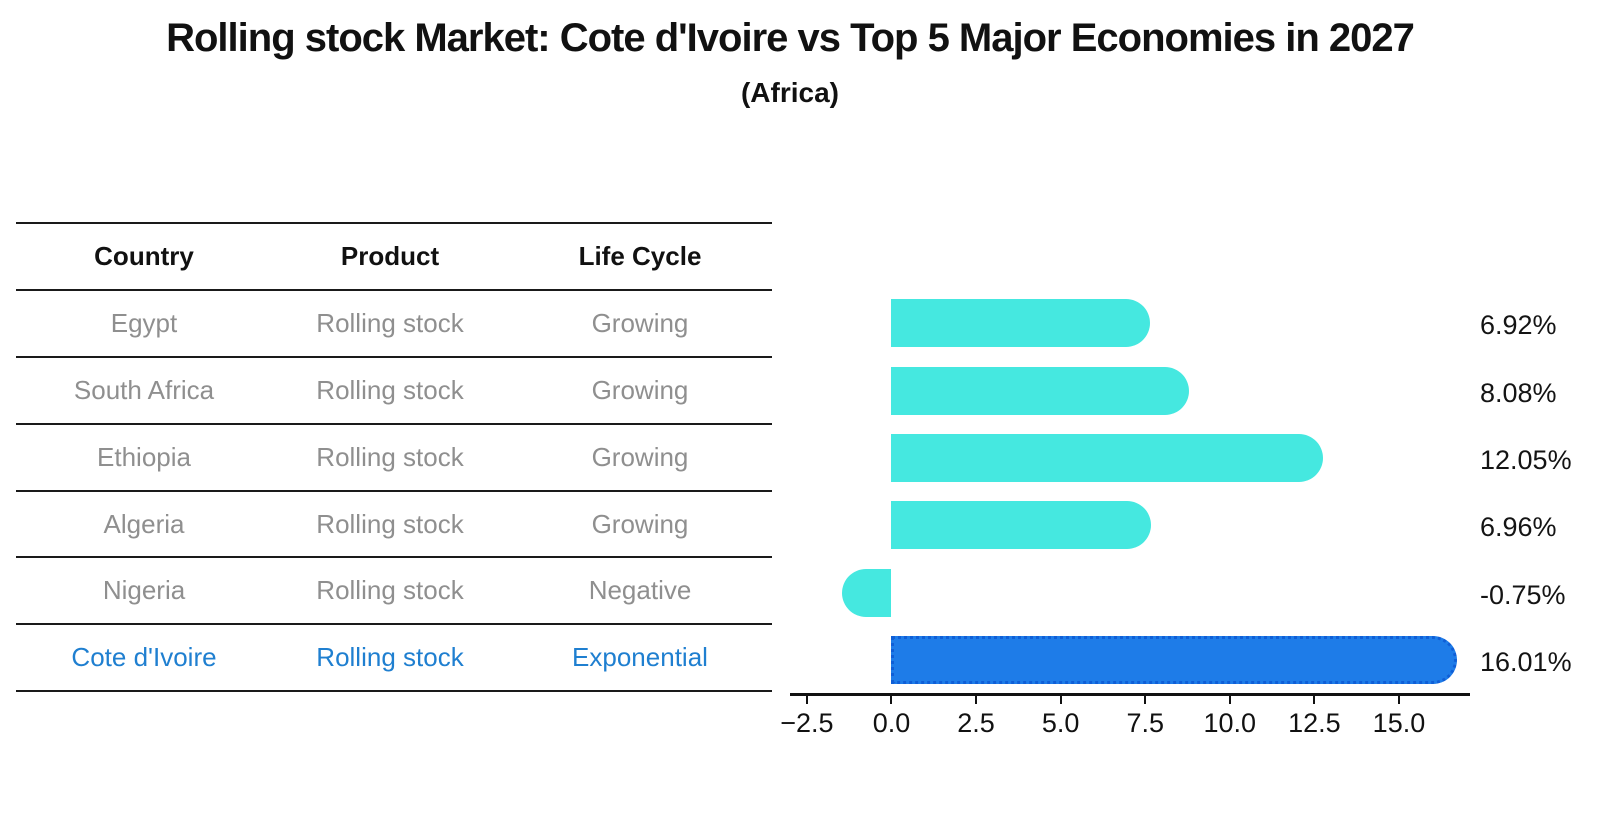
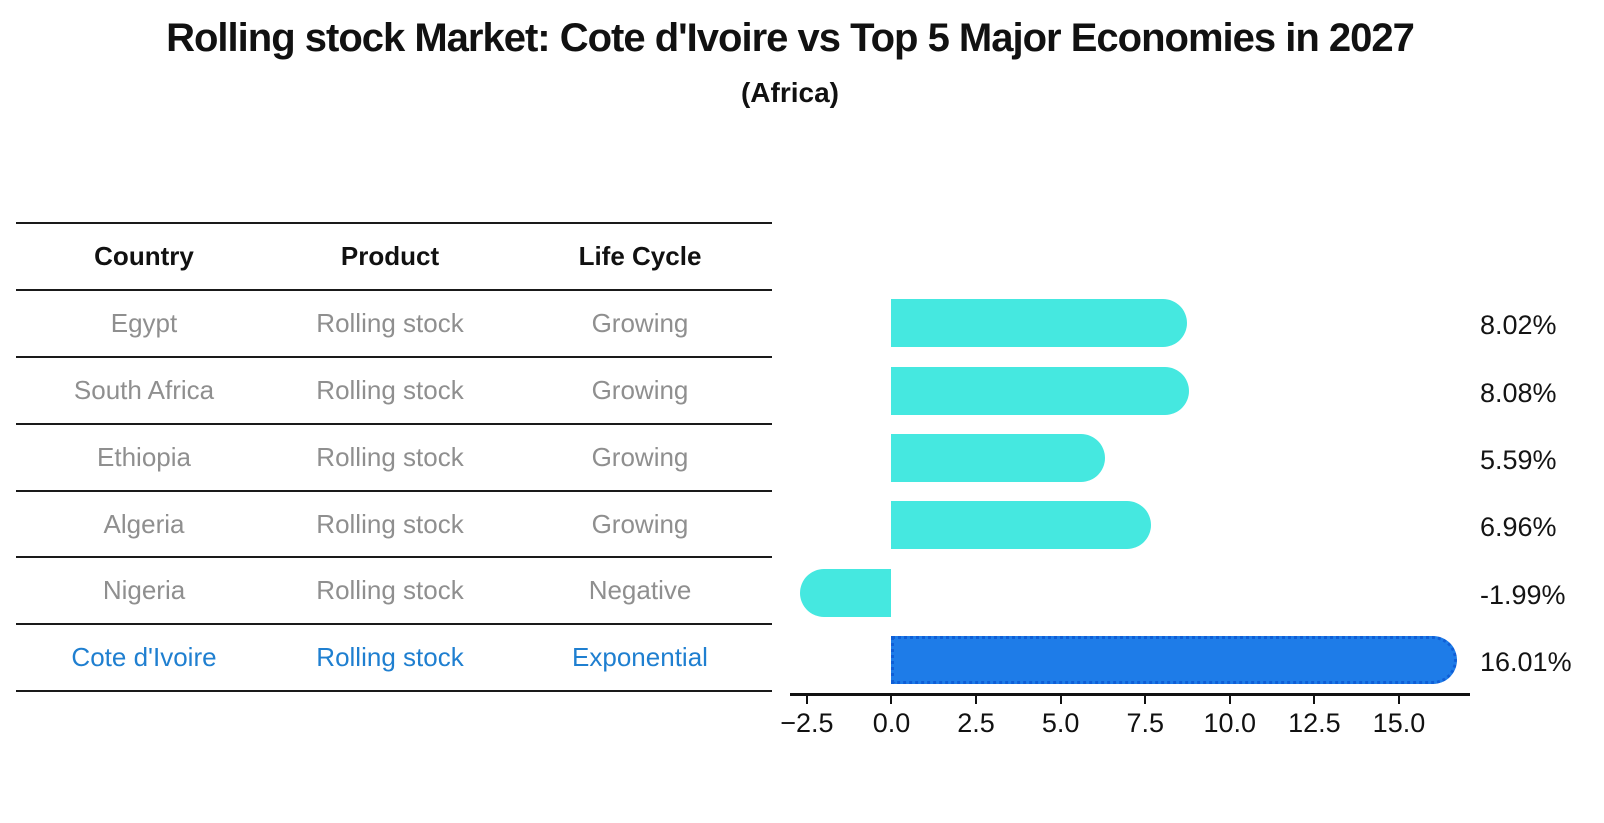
Egypt: 6.92% -> 8.02%
Ethiopia: 12.05% -> 5.59%
Nigeria: -0.75% -> -1.99%
